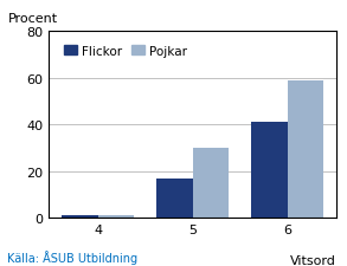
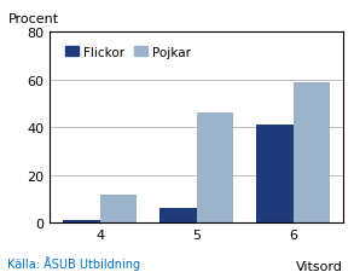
Pojkar/4: 1 -> 12
Flickor/5: 17 -> 6
Pojkar/5: 30 -> 46
